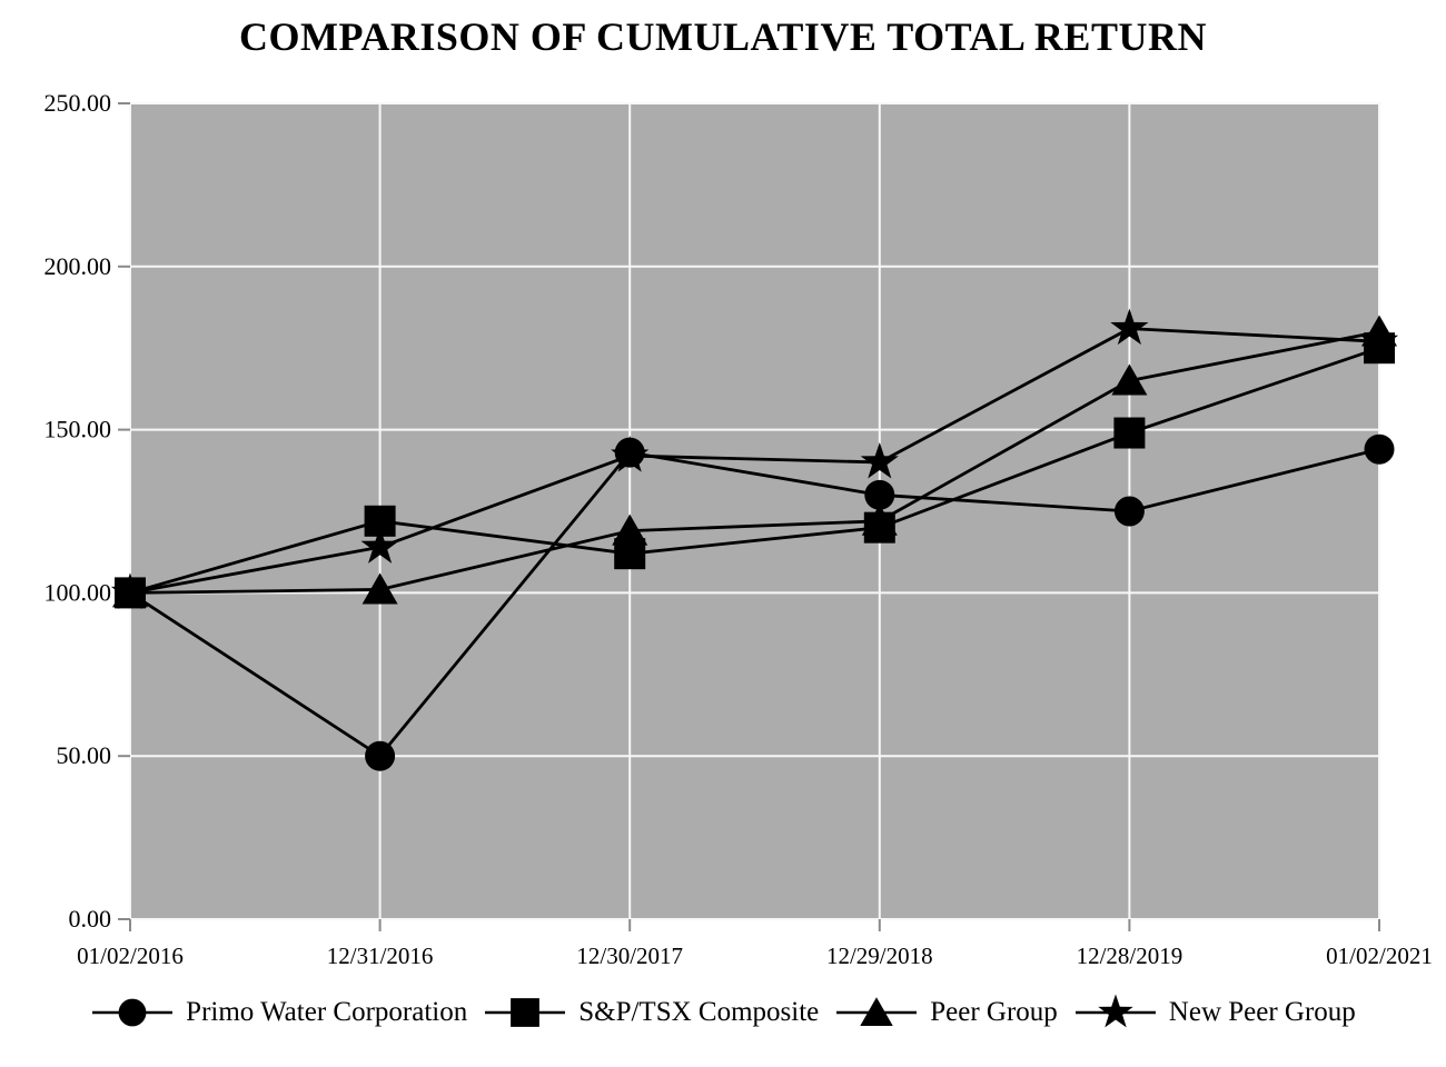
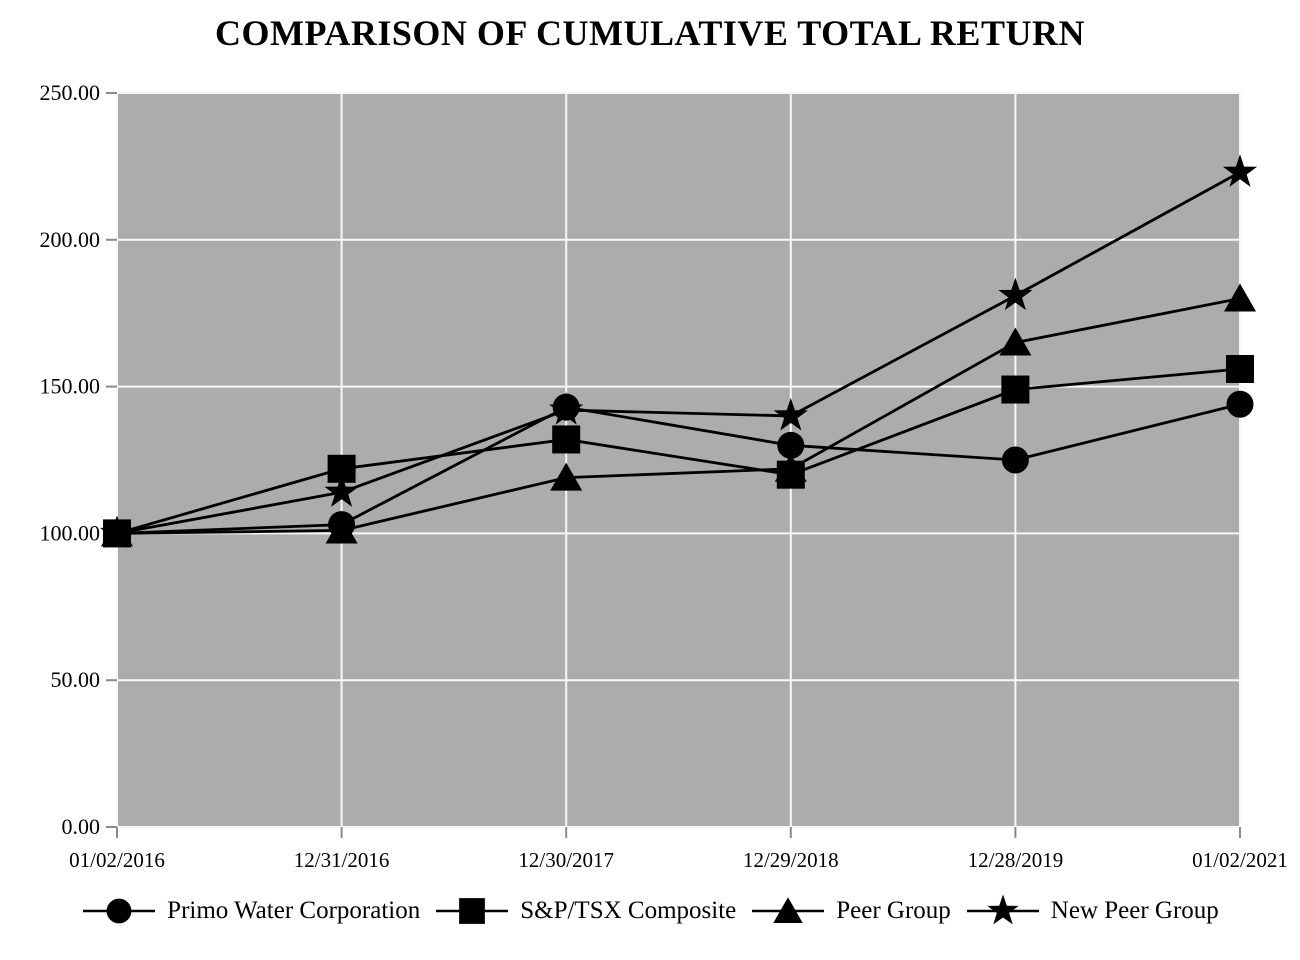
Primo Water Corporation/12/31/2016: 50 -> 103
S&P/TSX Composite/12/30/2017: 112 -> 132
S&P/TSX Composite/01/02/2021: 175 -> 156
New Peer Group/01/02/2021: 177 -> 223
